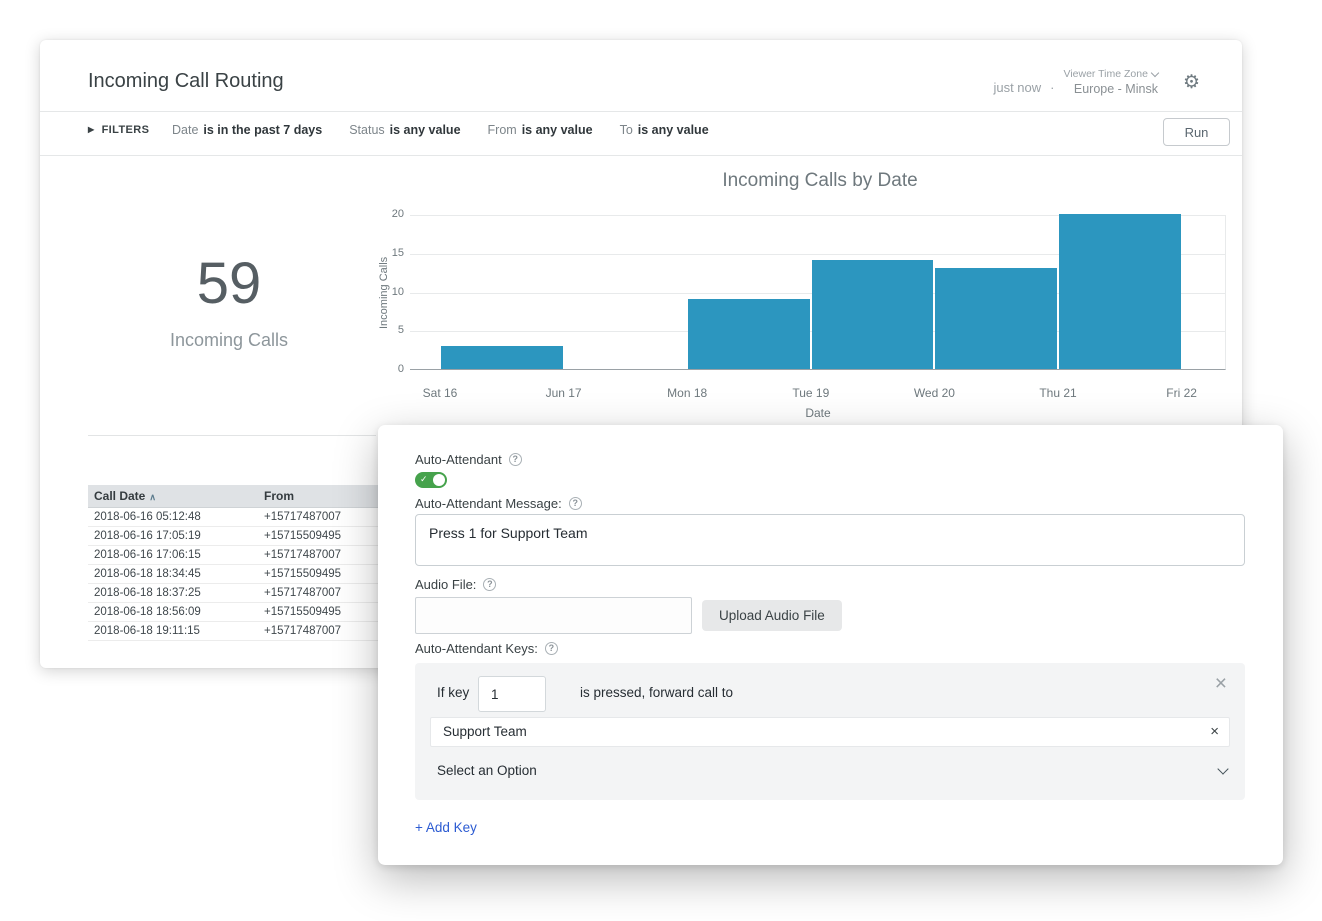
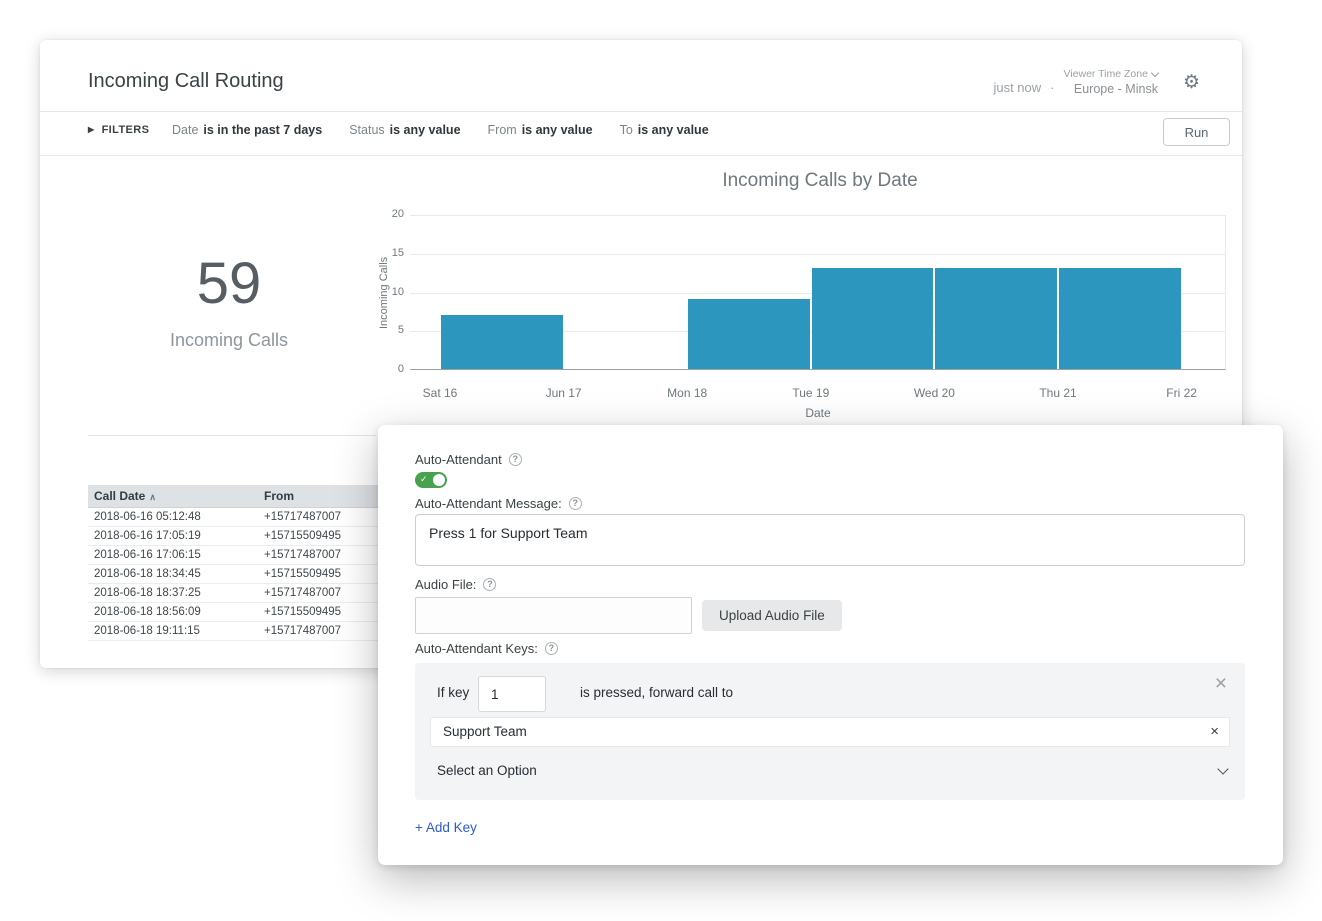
Sat 16: 3 -> 7
Tue 19: 14 -> 13
Thu 21: 20 -> 13
